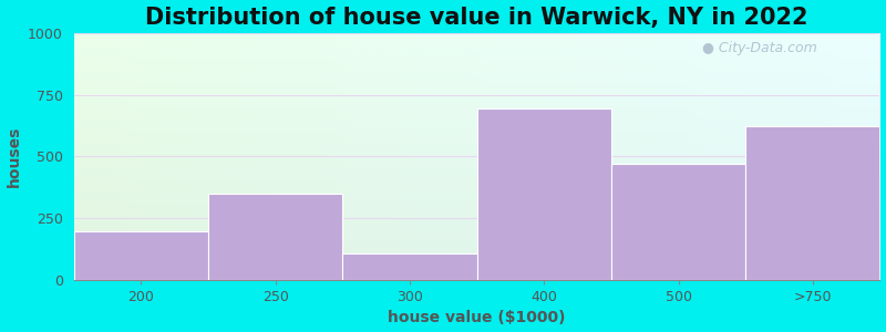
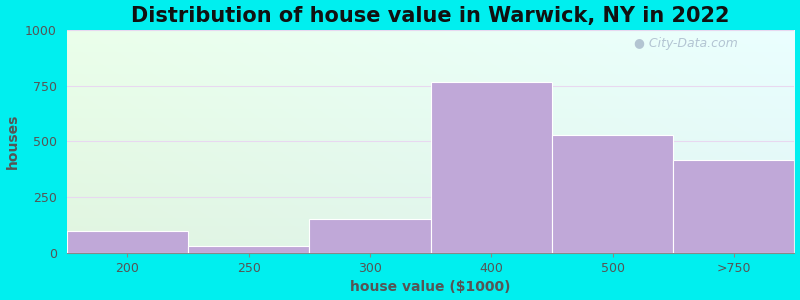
200: 195 -> 100
250: 350 -> 30
300: 105 -> 150
400: 695 -> 765
500: 470 -> 530
>750: 625 -> 415
